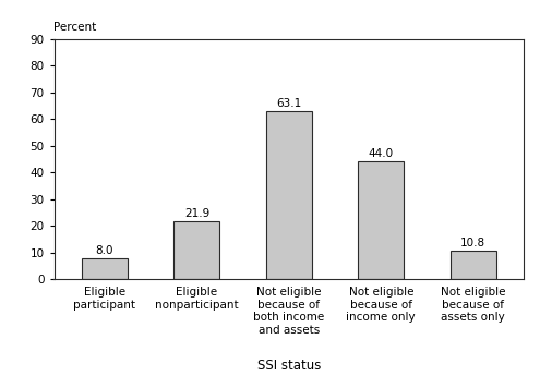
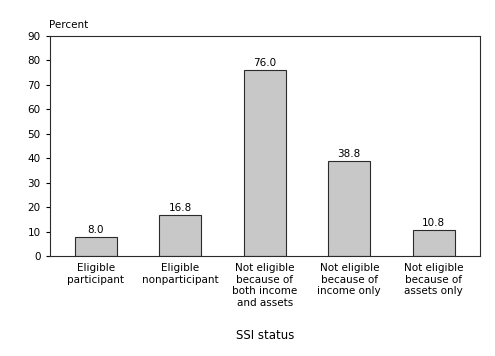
Eligible nonparticipant: 21.9 -> 16.8
Not eligible because of both income and assets: 63.1 -> 76.0
Not eligible because of income only: 44.0 -> 38.8
